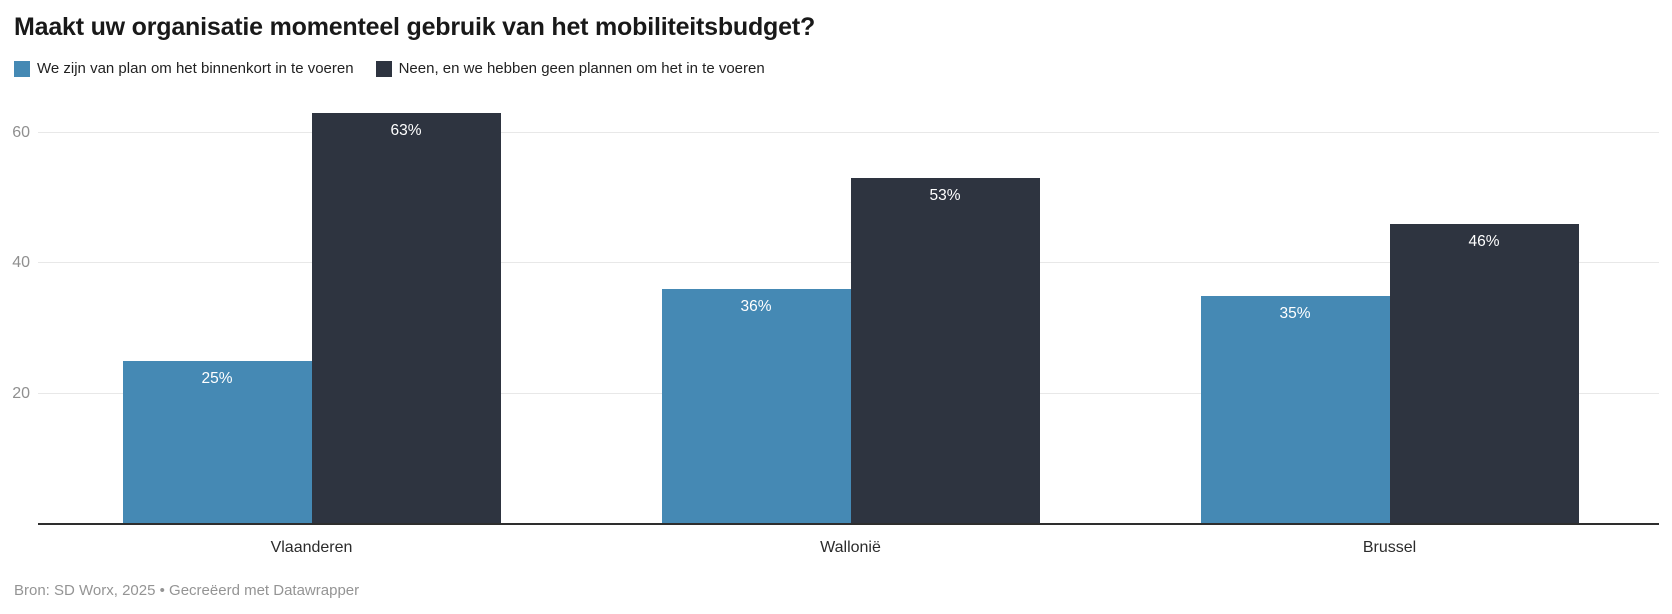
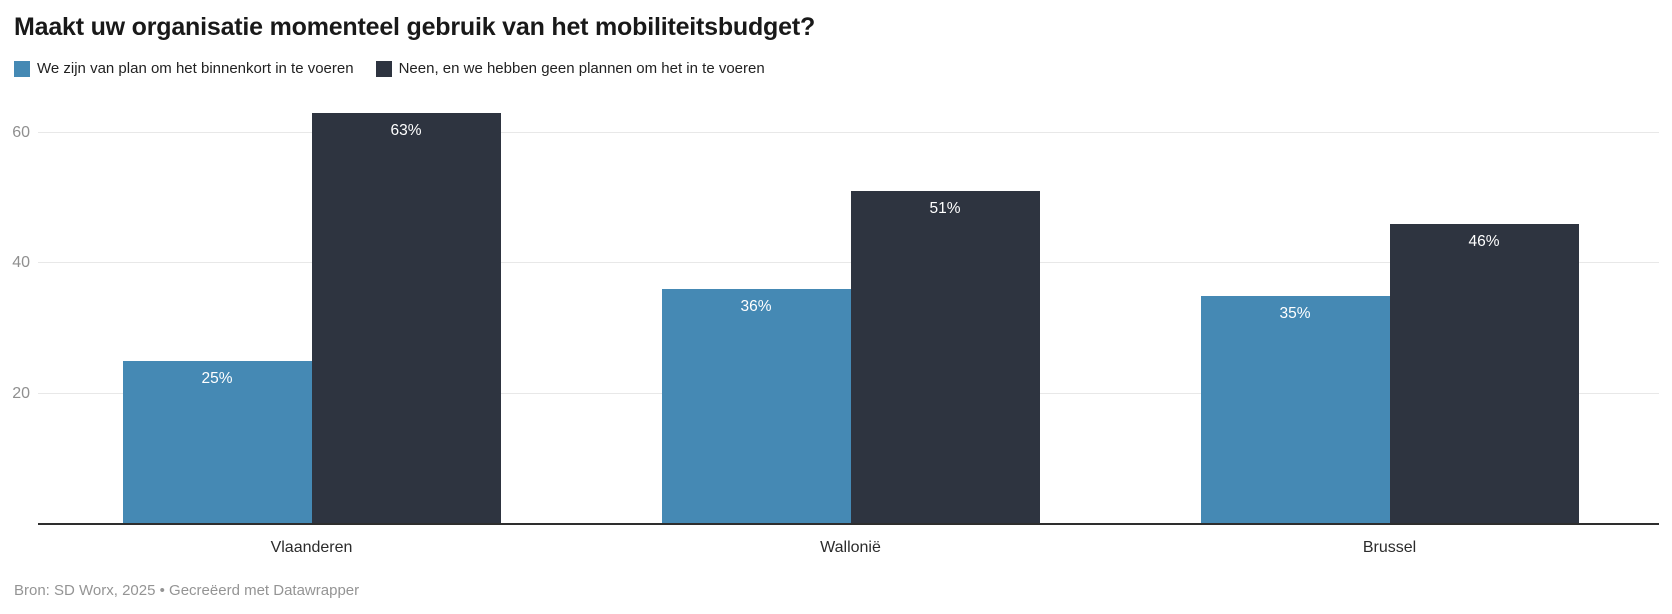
Neen, en we hebben geen plannen om het in te voeren/Wallonië: 53% -> 51%
